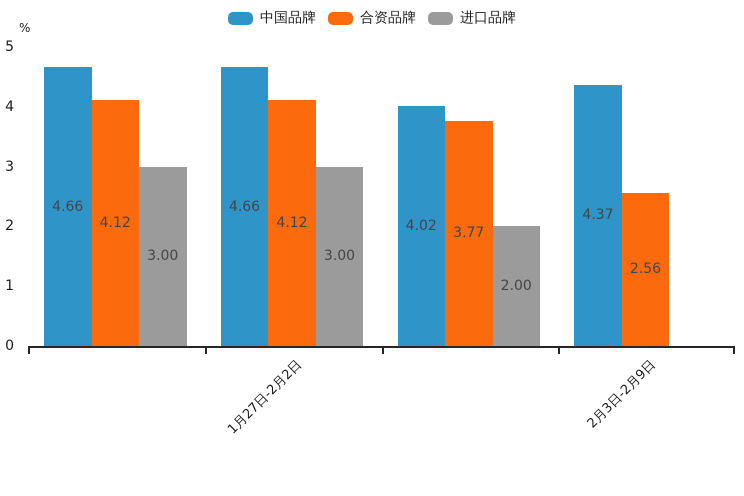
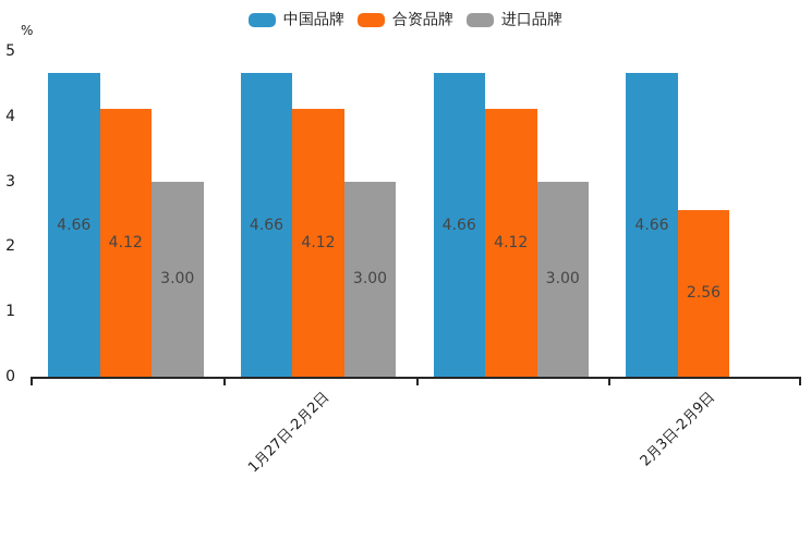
中国品牌/1月27日-2月2日: 4.02 -> 4.66
合资品牌/1月27日-2月2日: 3.77 -> 4.12
进口品牌/1月27日-2月2日: 2.00 -> 3.00
中国品牌/2月3日-2月9日: 4.37 -> 4.66
